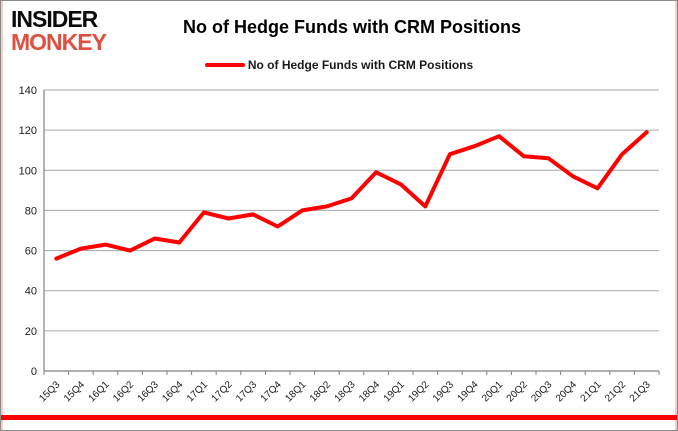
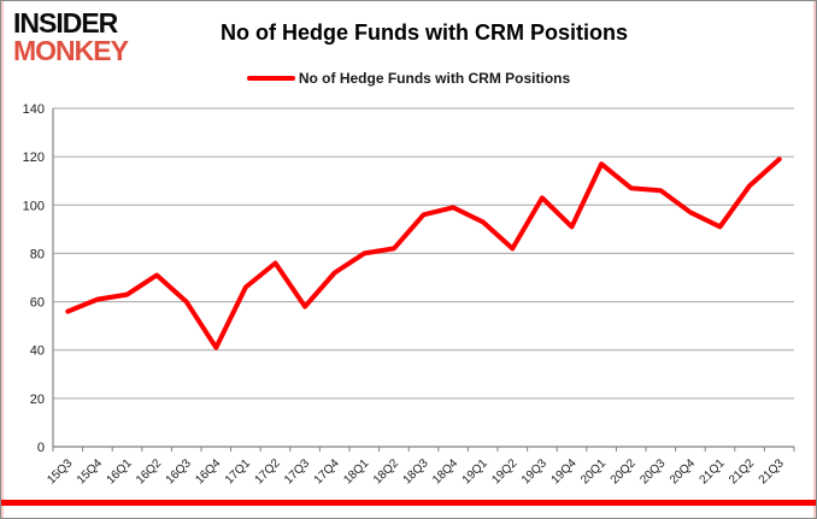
16Q2: 60 -> 71
16Q3: 66 -> 60
16Q4: 64 -> 41
17Q1: 79 -> 66
17Q3: 78 -> 58
18Q3: 86 -> 96
19Q3: 108 -> 103
19Q4: 112 -> 91
